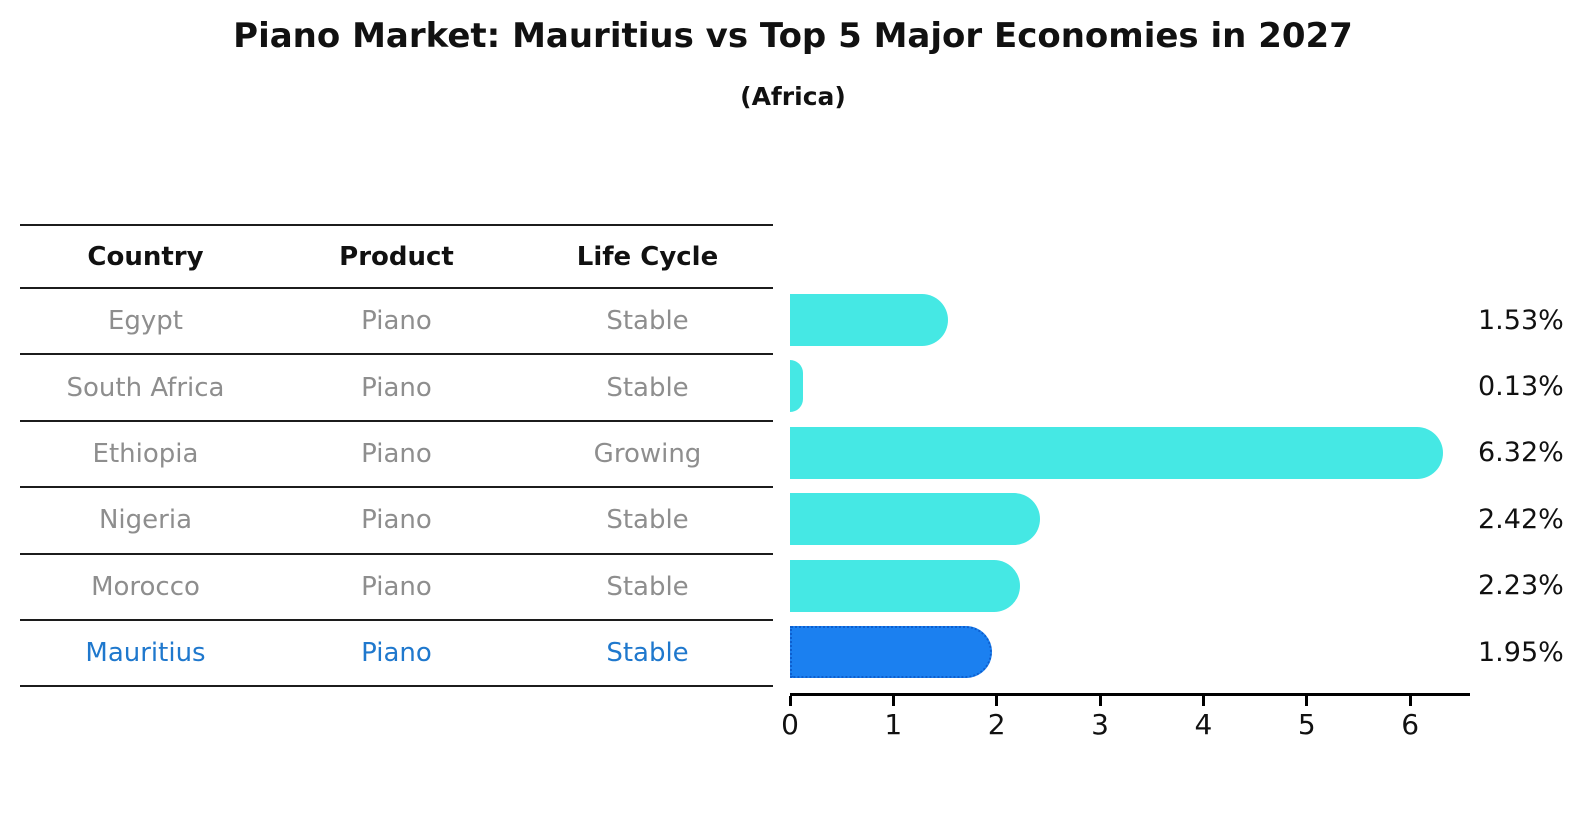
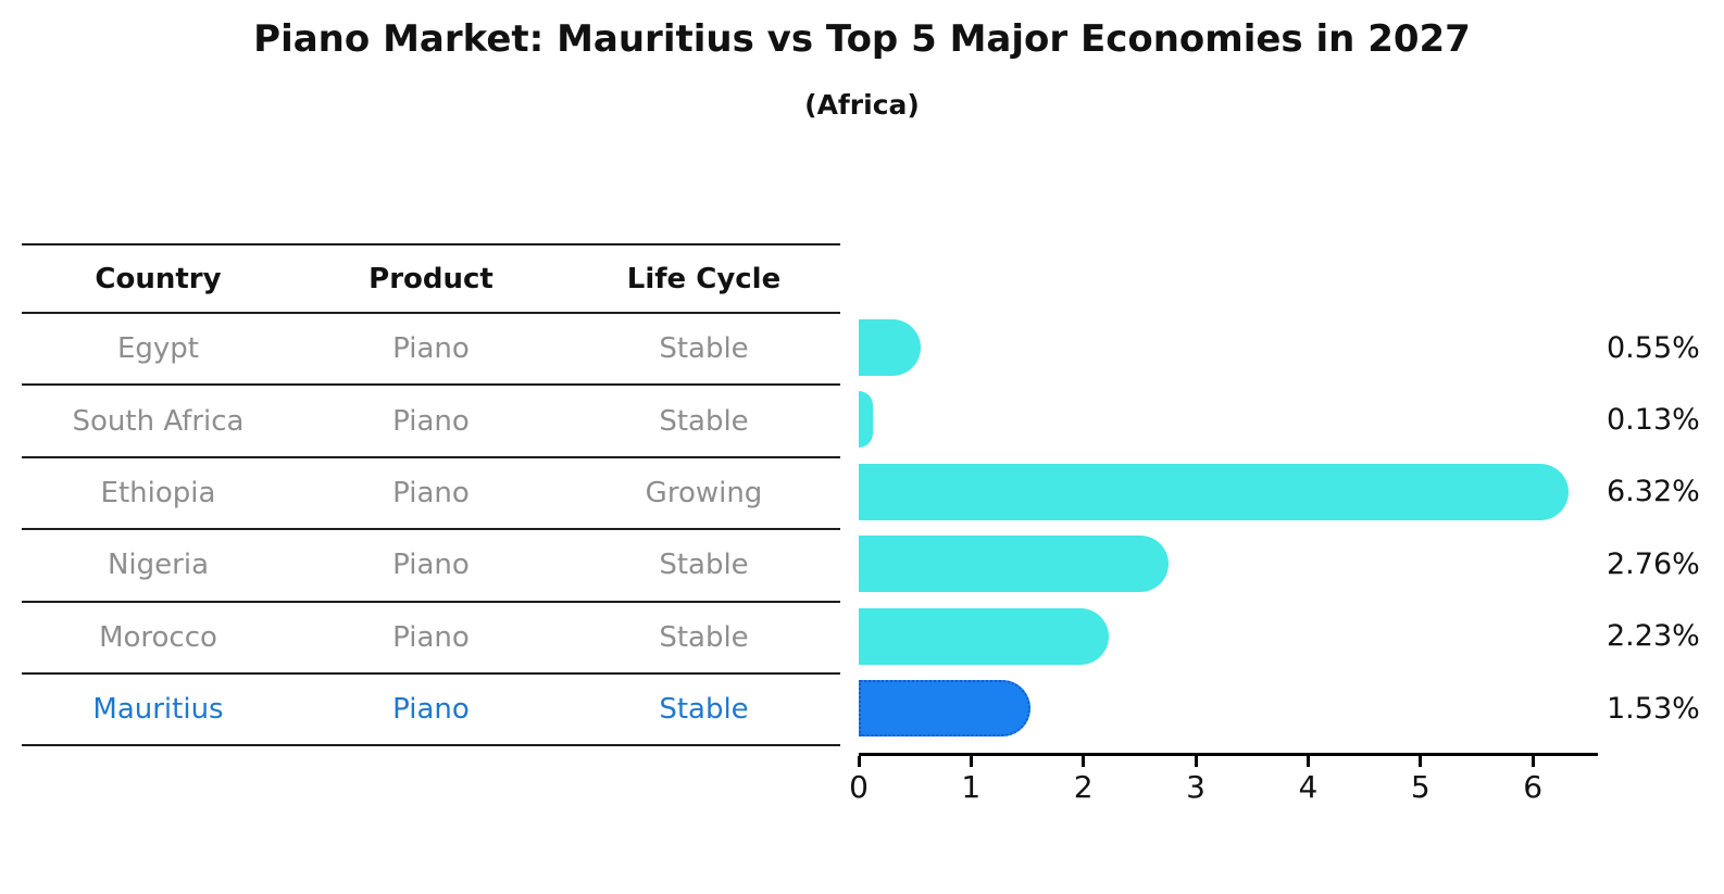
Egypt: 1.53% -> 0.55%
Nigeria: 2.42% -> 2.76%
Mauritius: 1.95% -> 1.53%
